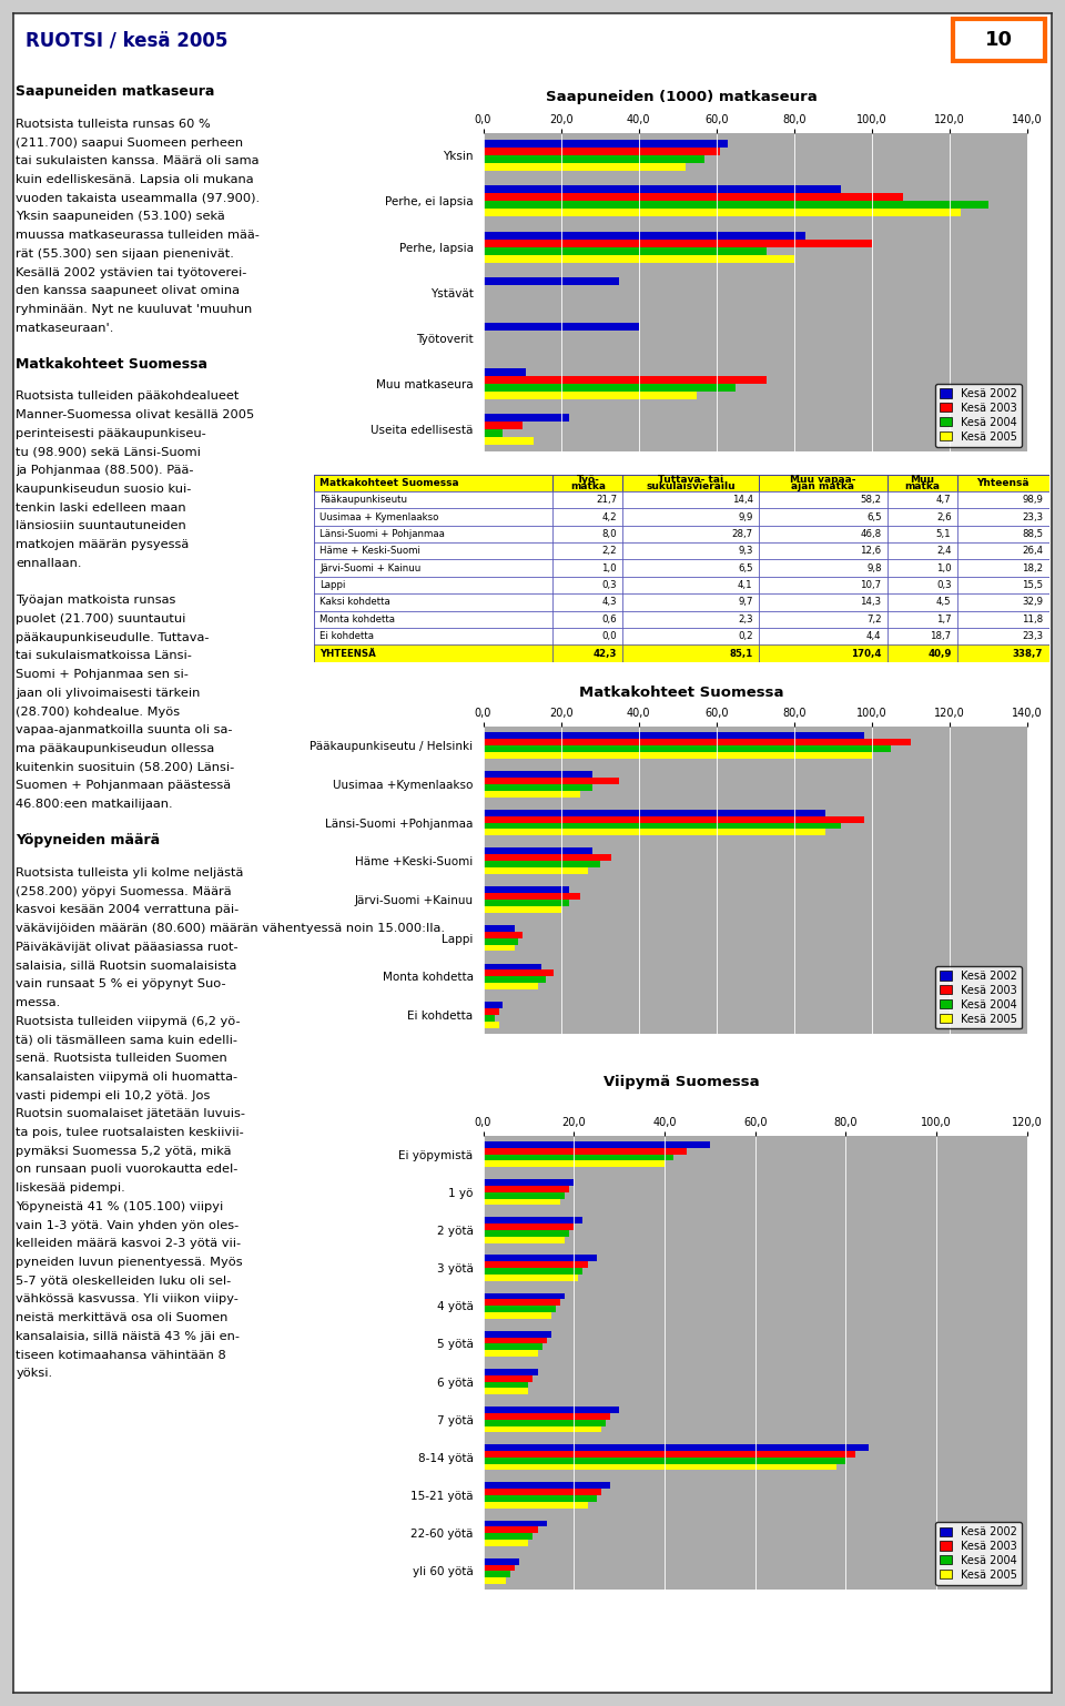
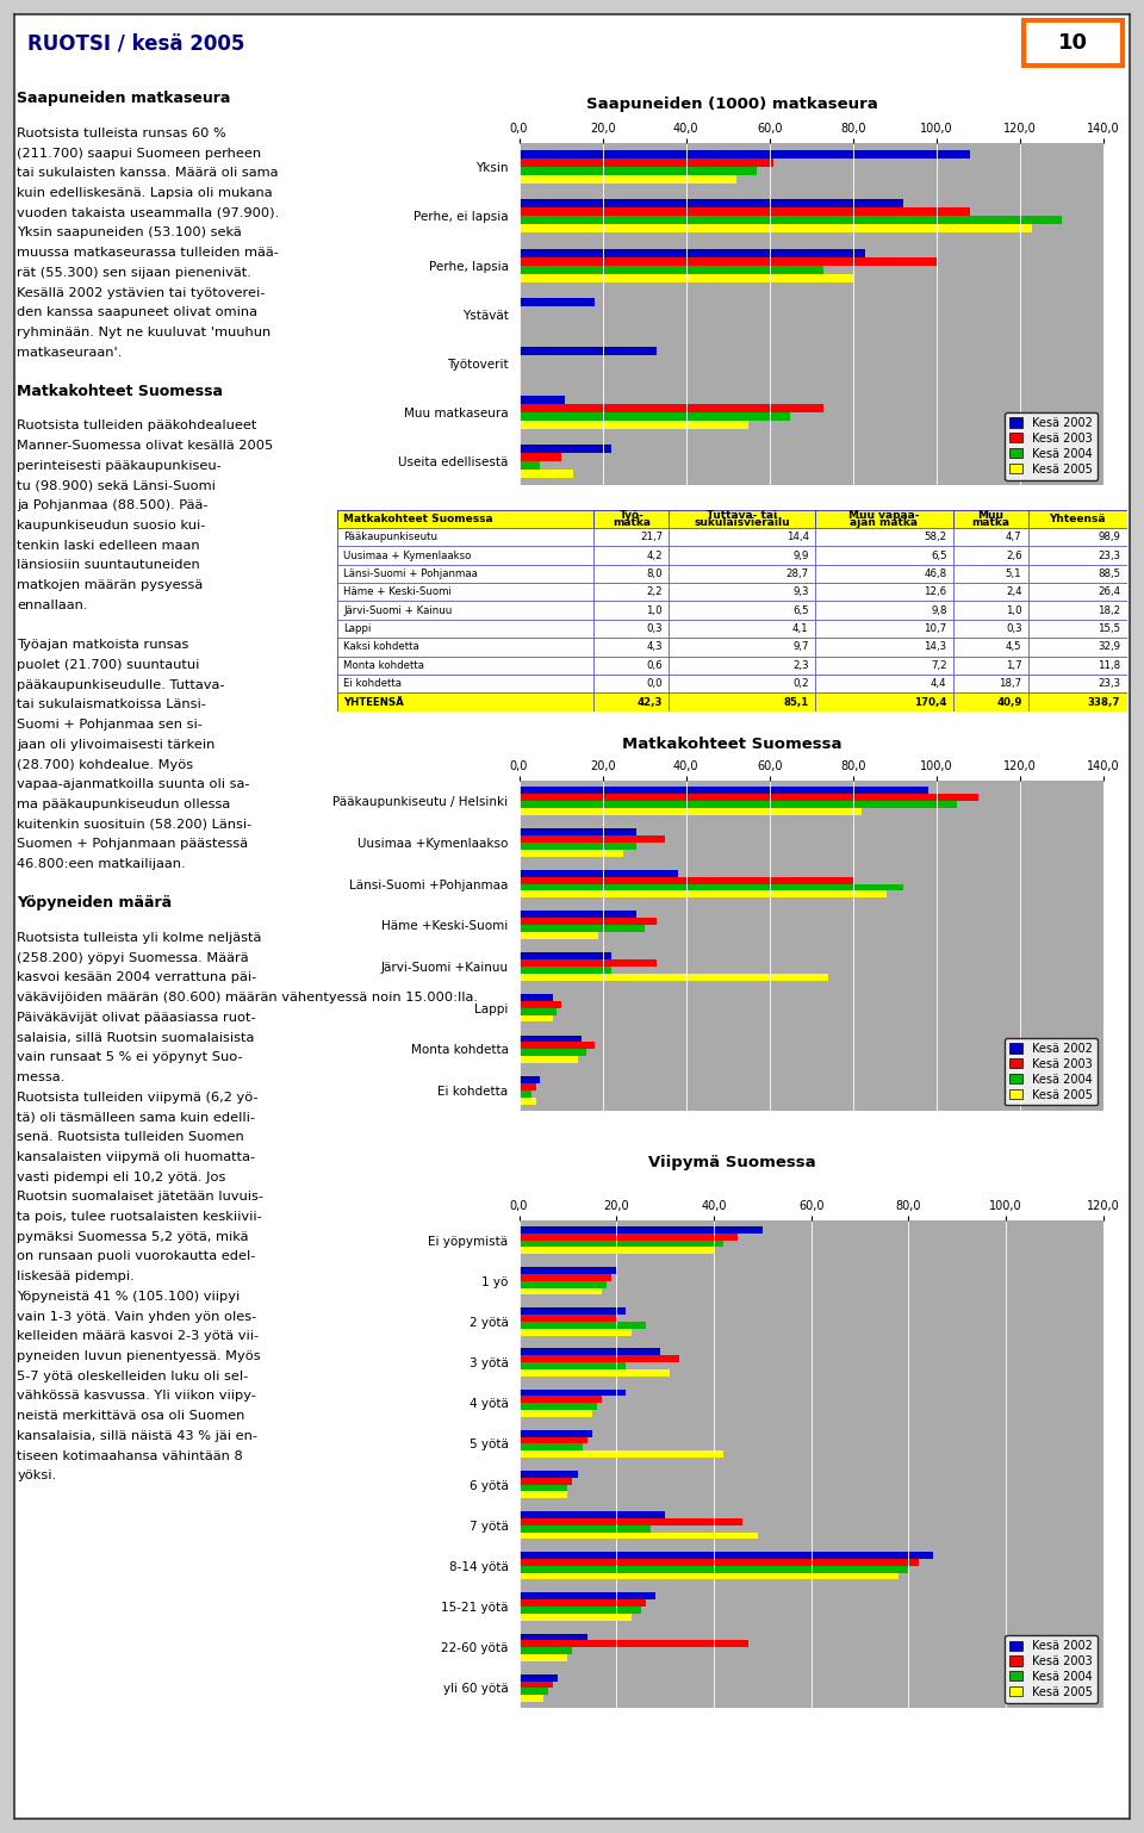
Kesä 2002/Yksin: 63 -> 108
Kesä 2002/Ystävät: 35 -> 18
Kesä 2002/Työtoverit: 40 -> 33
Kesä 2005/Pääkaupunkiseutu / Helsinki: 100 -> 82
Kesä 2002/Länsi-Suomi +Pohjanmaa: 88 -> 38
Kesä 2003/Länsi-Suomi +Pohjanmaa: 98 -> 80
Kesä 2005/Häme +Keski-Suomi: 27 -> 19
Kesä 2003/Järvi-Suomi +Kainuu: 25 -> 33
Kesä 2005/Järvi-Suomi +Kainuu: 20 -> 74
Kesä 2004/2 yötä: 19 -> 26
Kesä 2005/2 yötä: 18 -> 23
Kesä 2002/3 yötä: 25 -> 29
Kesä 2003/3 yötä: 23 -> 33
Kesä 2005/3 yötä: 21 -> 31
Kesä 2002/4 yötä: 18 -> 22
Kesä 2005/5 yötä: 12 -> 42
Kesä 2003/7 yötä: 28 -> 46
Kesä 2005/7 yötä: 26 -> 49
Kesä 2003/22-60 yötä: 12 -> 47
